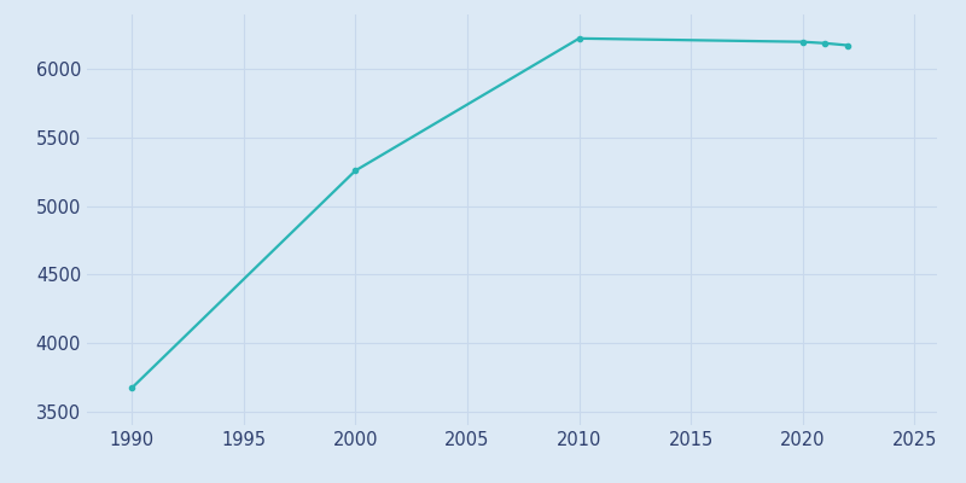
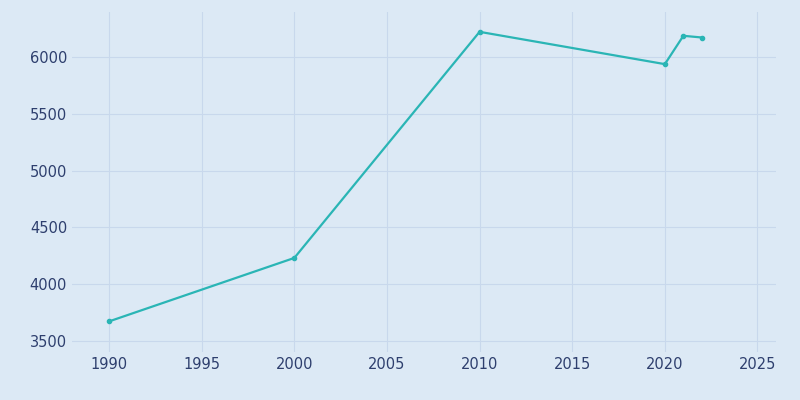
2000: 5260 -> 4230
2020: 6200 -> 5940
